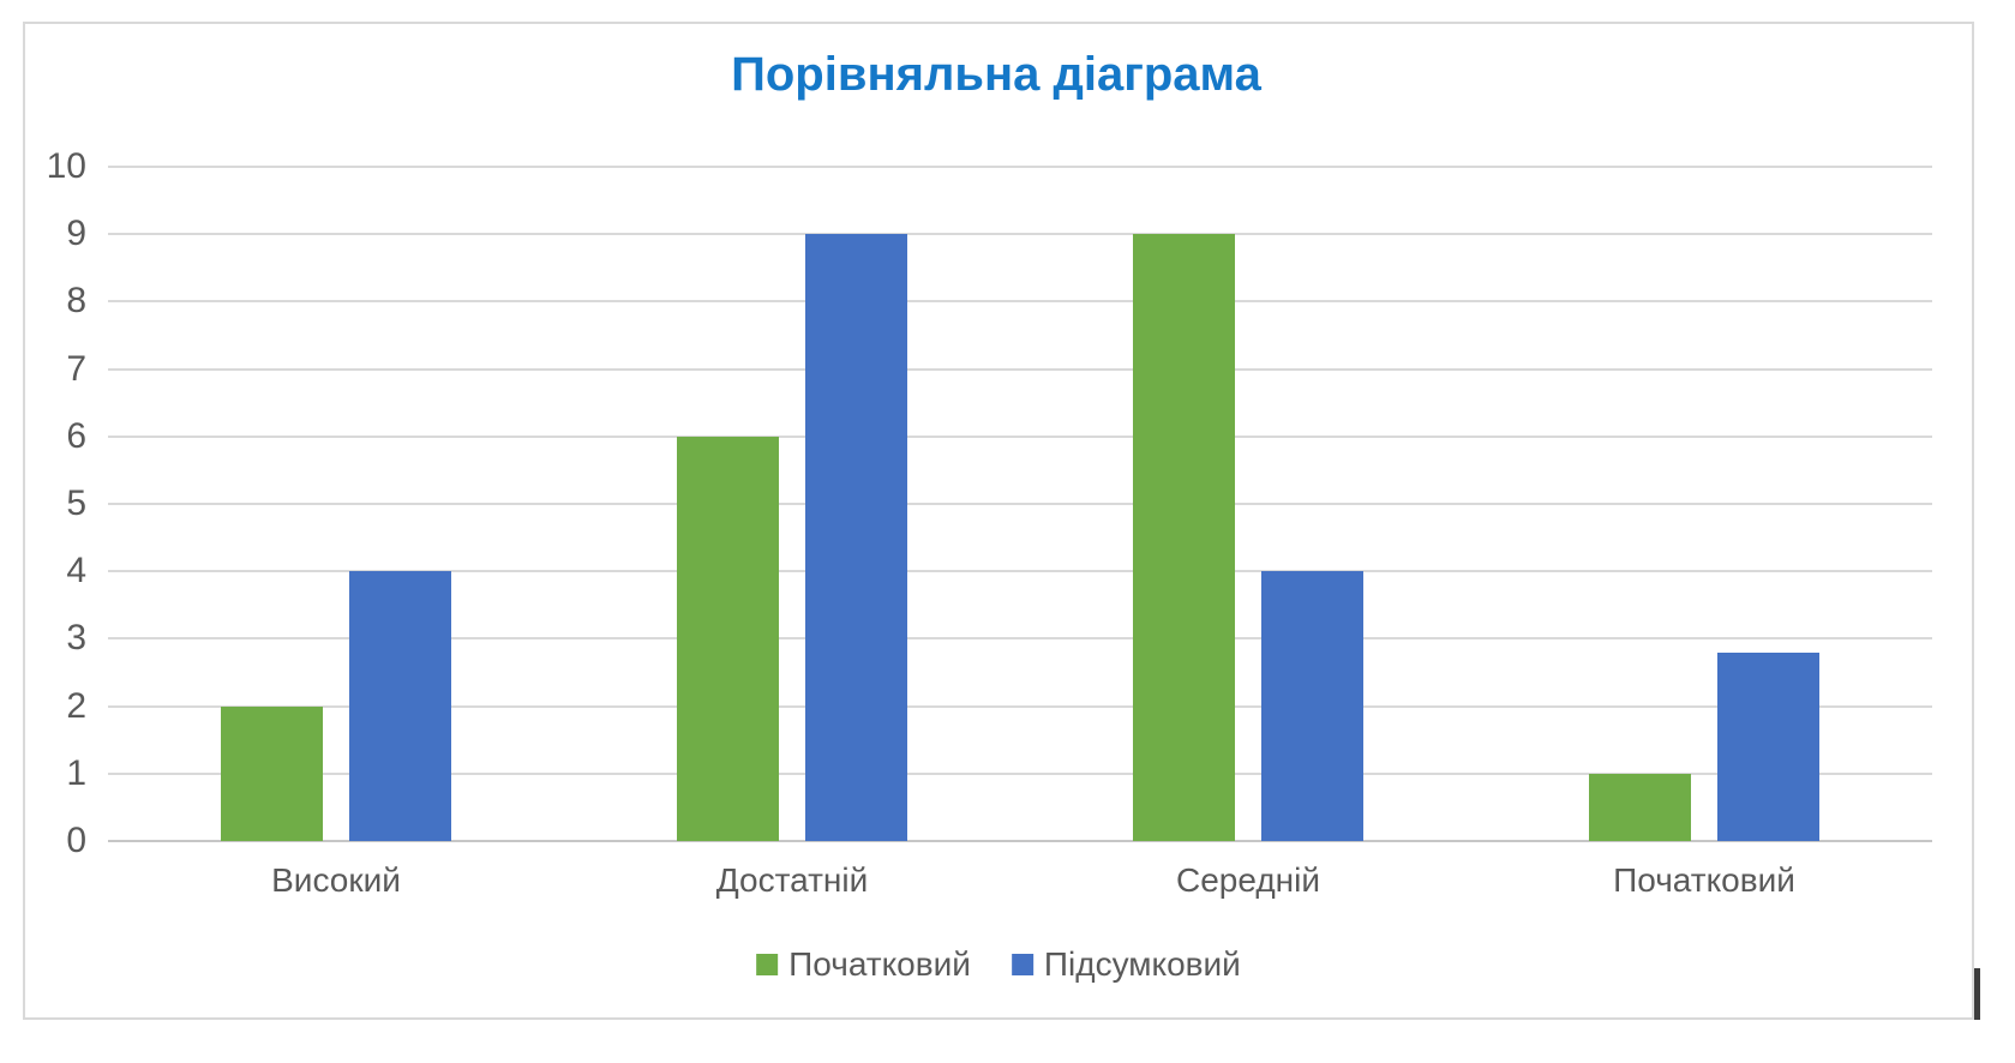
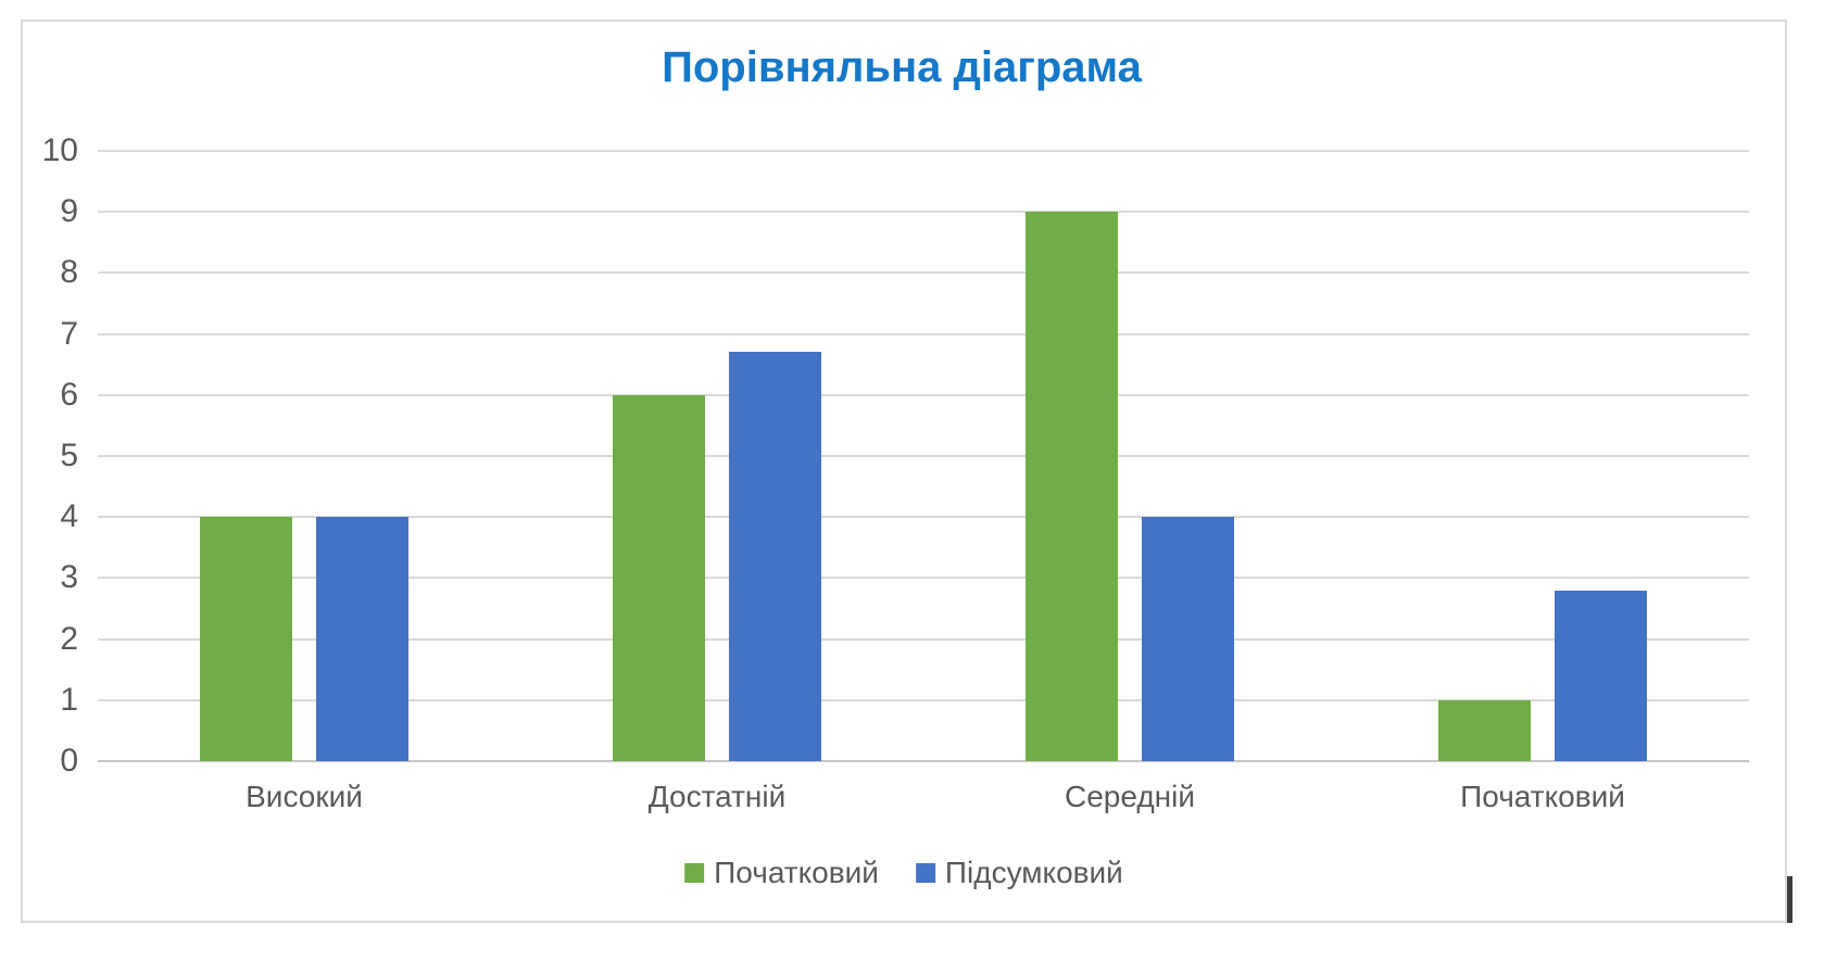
Початковий/Високий: 2 -> 4
Підсумковий/Достатній: 9.0 -> 6.7
